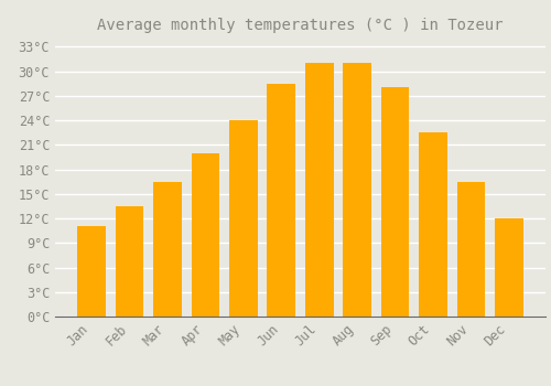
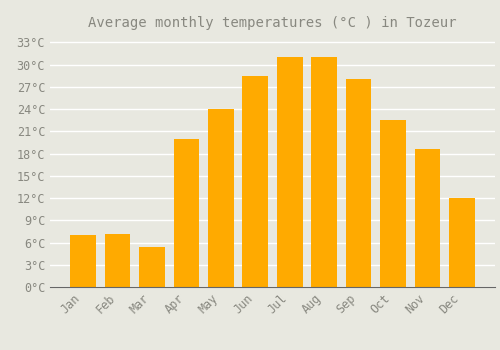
Jan: 11.0°C -> 7.0°C
Feb: 13.5°C -> 7.2°C
Mar: 16.5°C -> 5.4°C
Nov: 16.5°C -> 18.6°C
